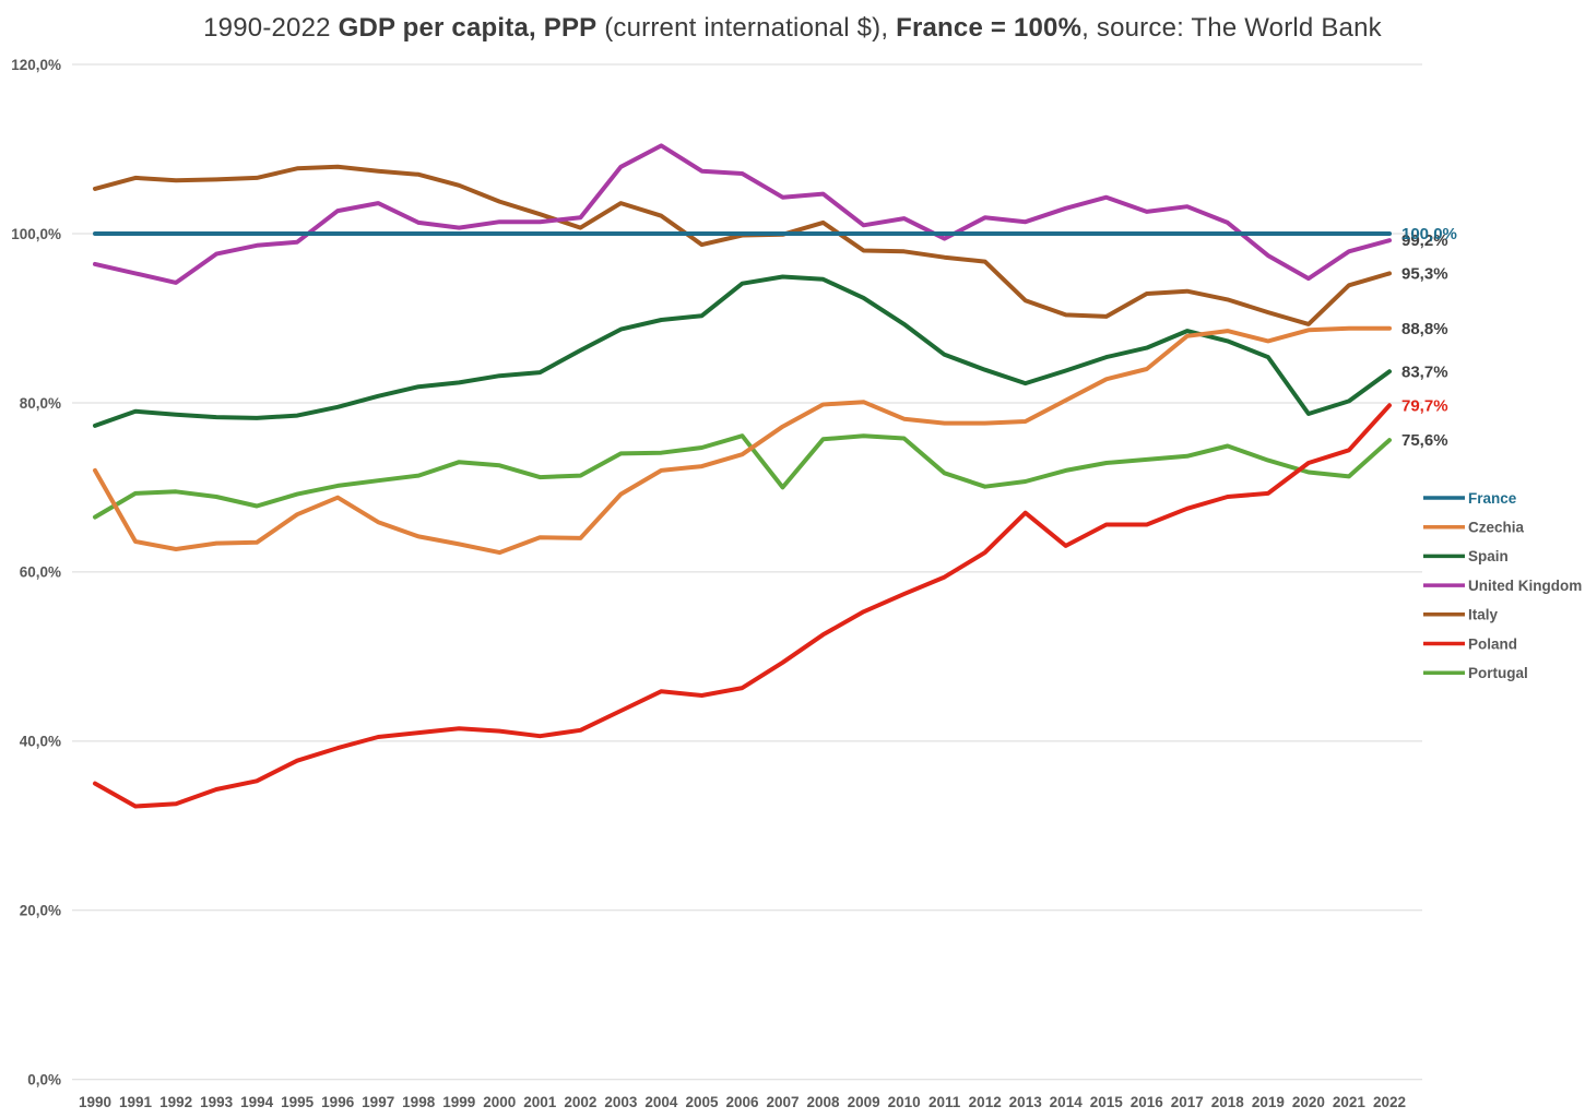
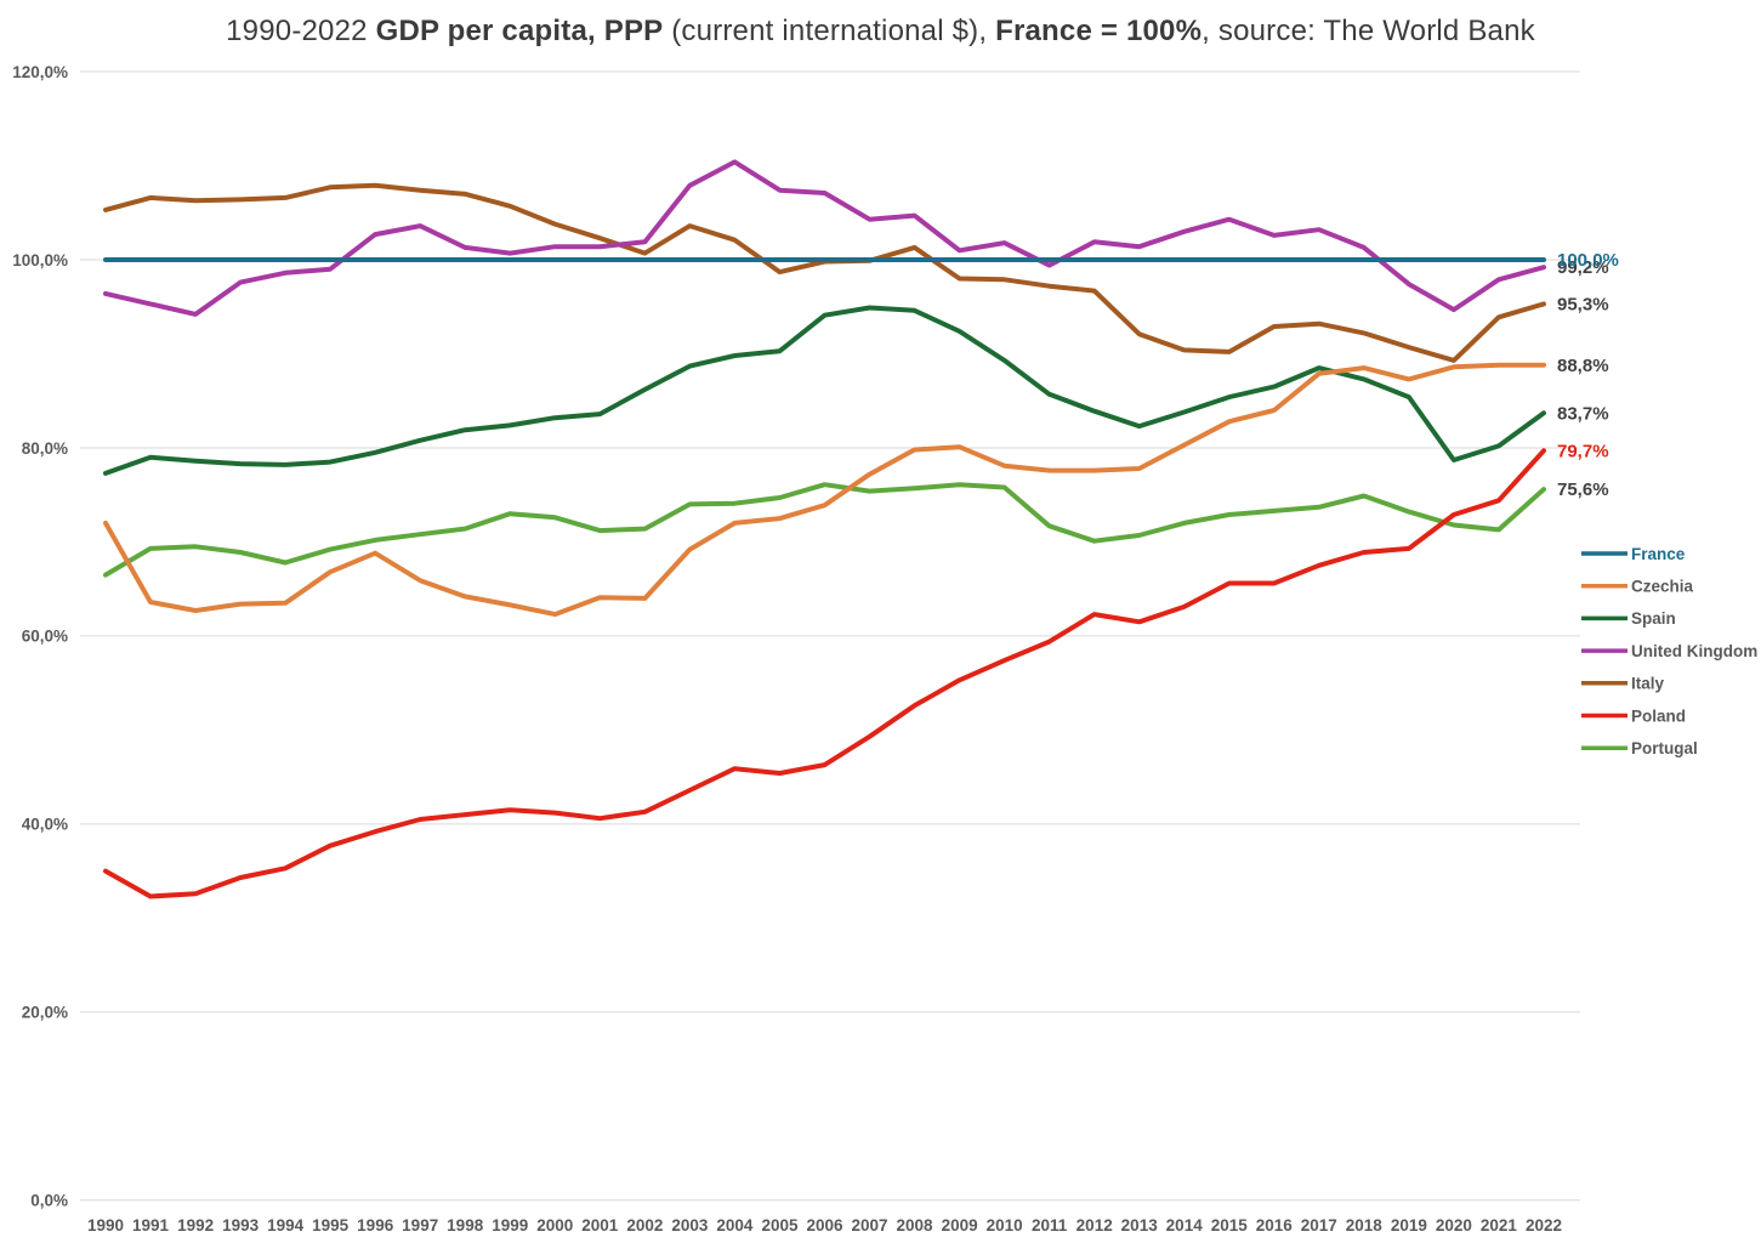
Portugal/2007: 70% -> 75%
Poland/2013: 67% -> 62%
